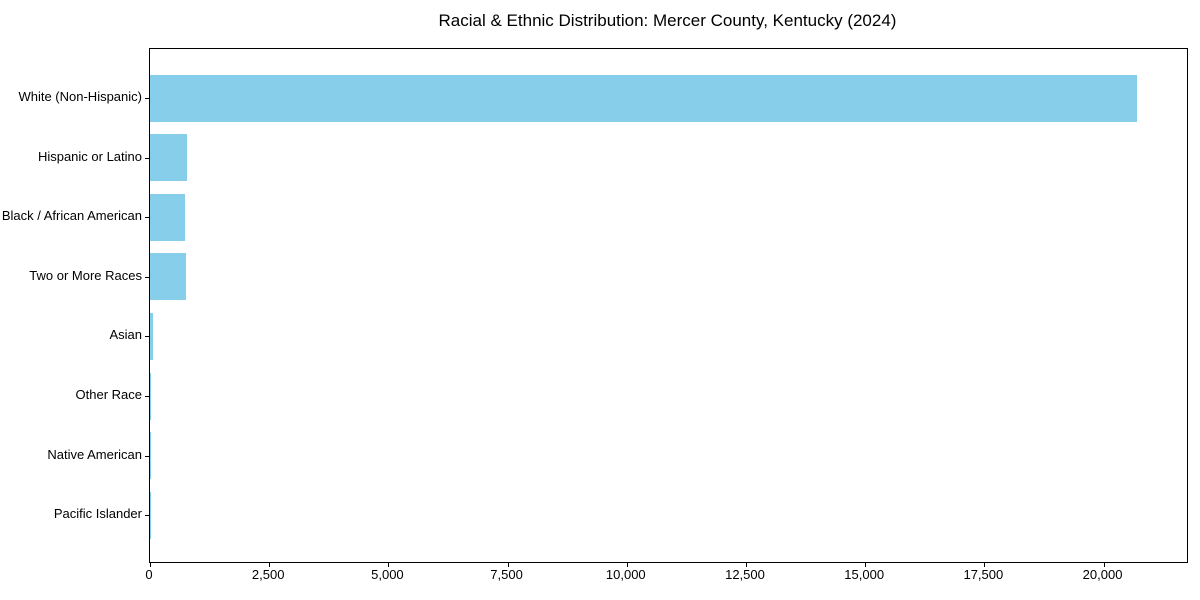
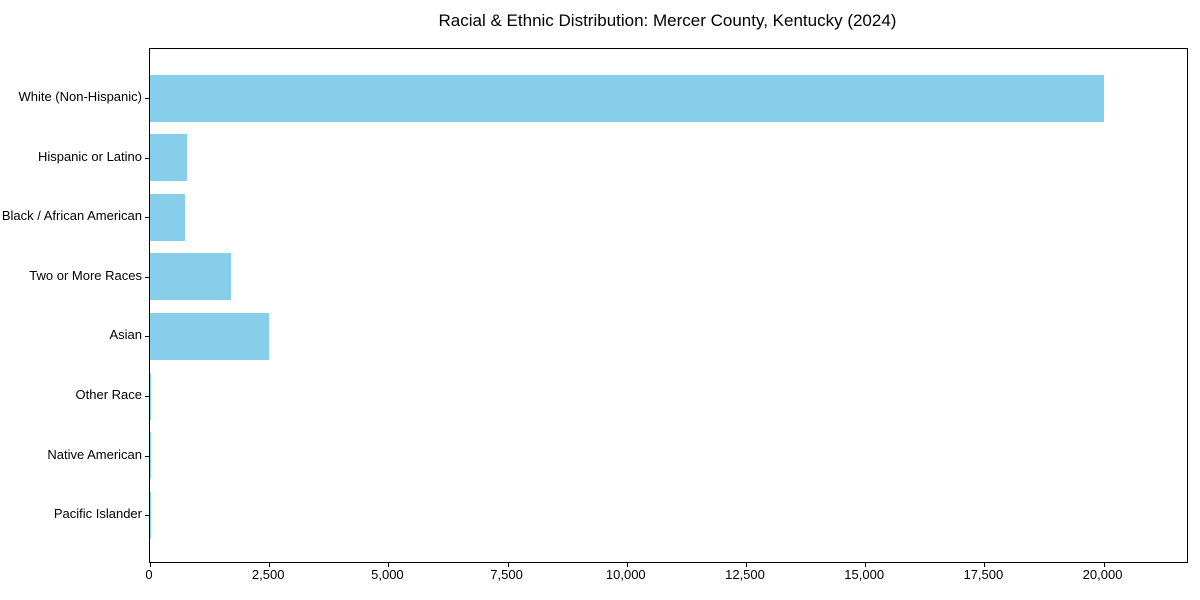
White (Non-Hispanic): 20700 -> 20000
Two or More Races: 800 -> 1700
Asian: 100 -> 2500
